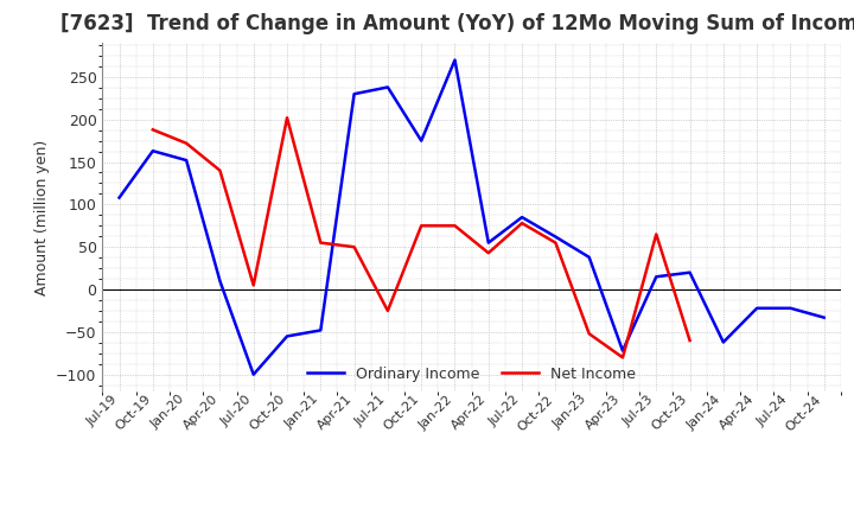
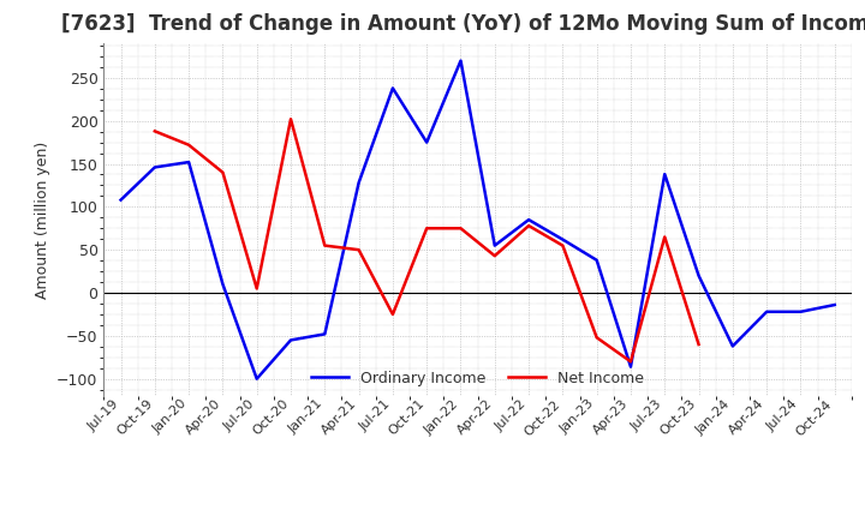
Ordinary Income/Oct-19: 163 -> 146
Ordinary Income/Apr-21: 230 -> 128
Ordinary Income/Apr-23: -72 -> -86
Ordinary Income/Jul-23: 15 -> 138
Ordinary Income/Oct-24: -33 -> -14
